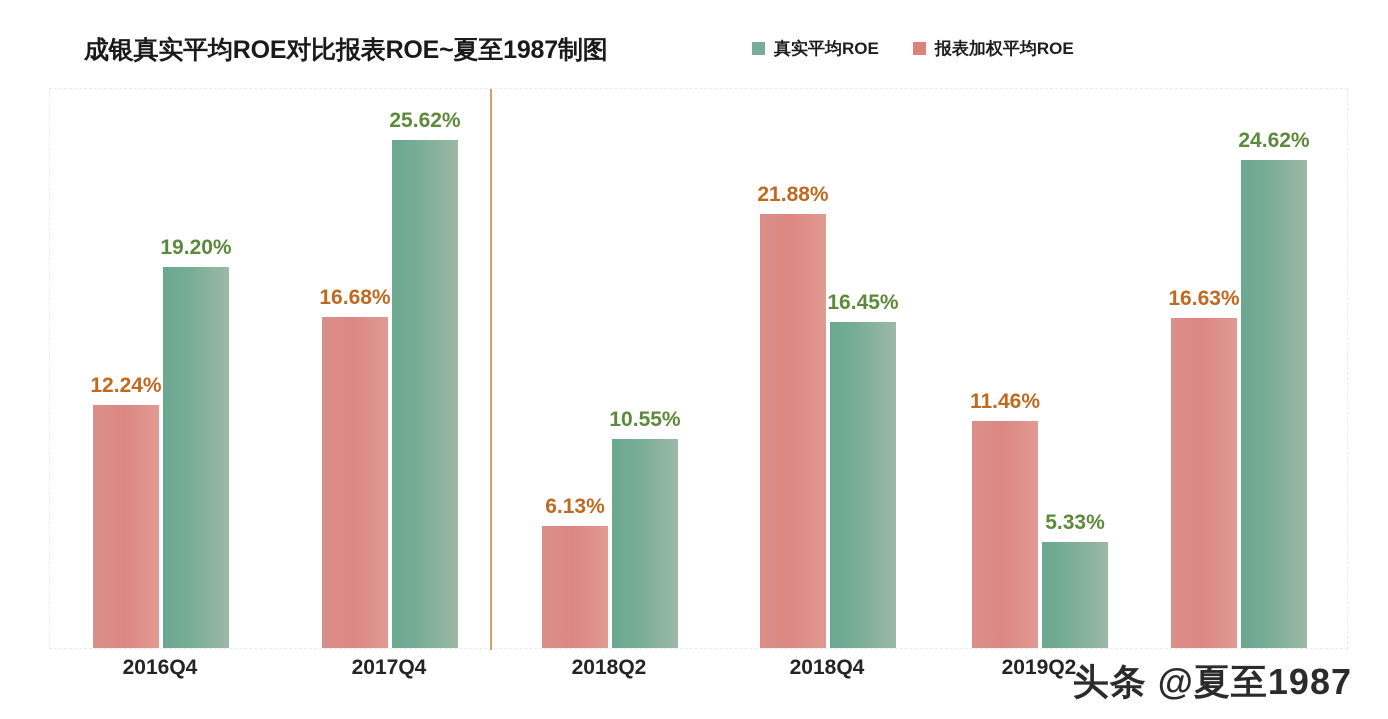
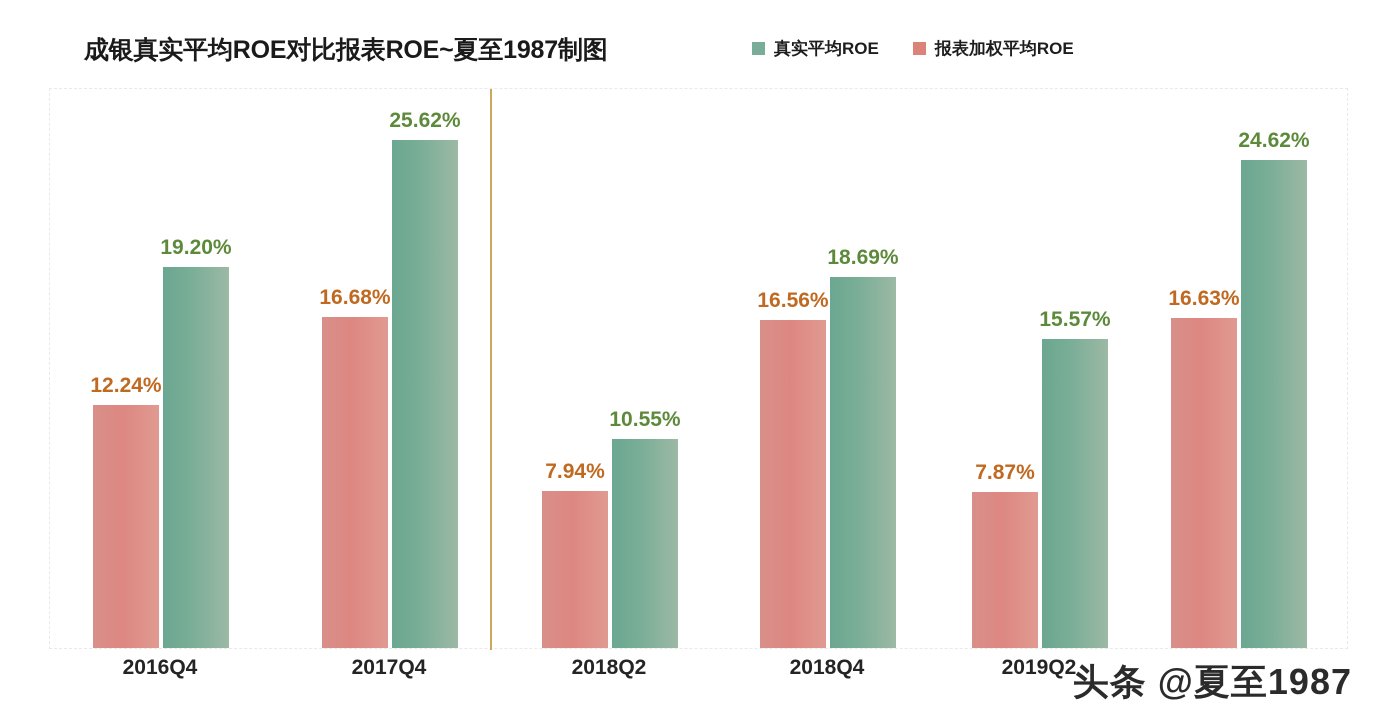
报表加权平均ROE/2018Q2: 6.13% -> 7.94%
报表加权平均ROE/2018Q4: 21.88% -> 16.56%
真实平均ROE/2018Q4: 16.45% -> 18.69%
报表加权平均ROE/2019Q2: 11.46% -> 7.87%
真实平均ROE/2019Q2: 5.33% -> 15.57%
